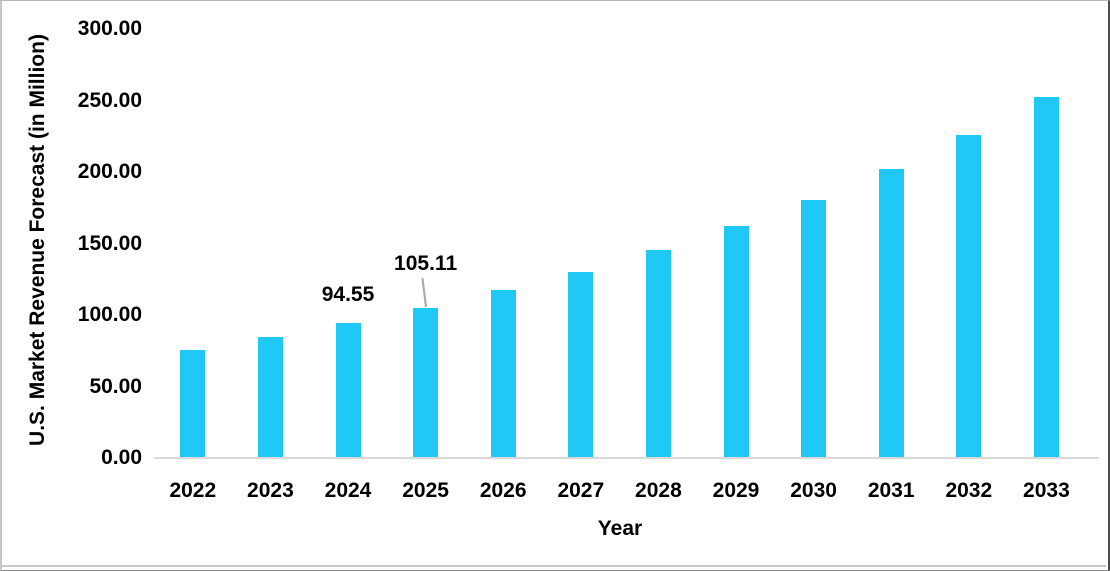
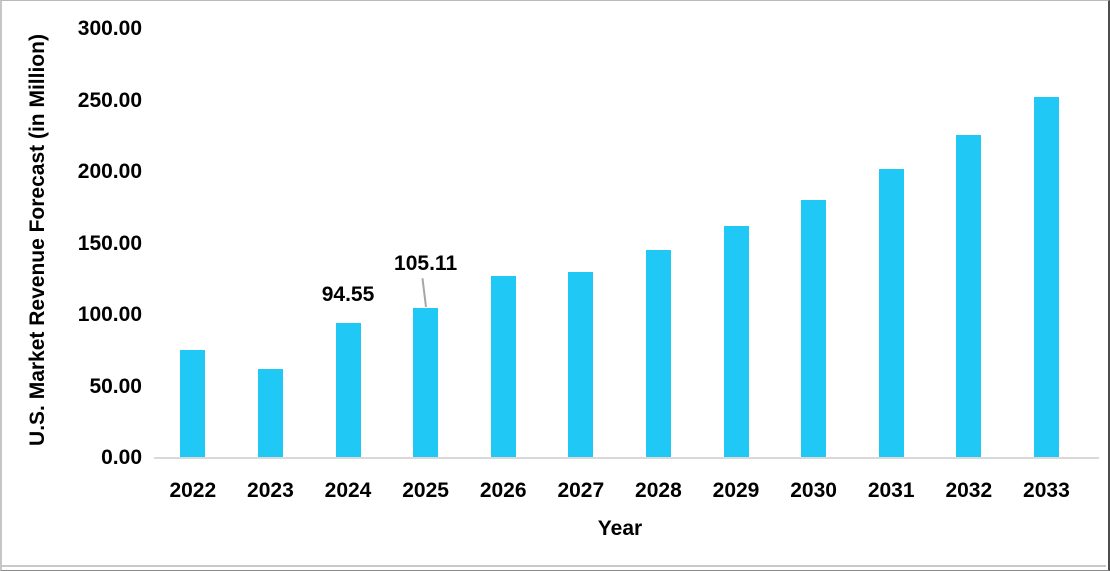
2023: 84 -> 62
2026: 118 -> 127
